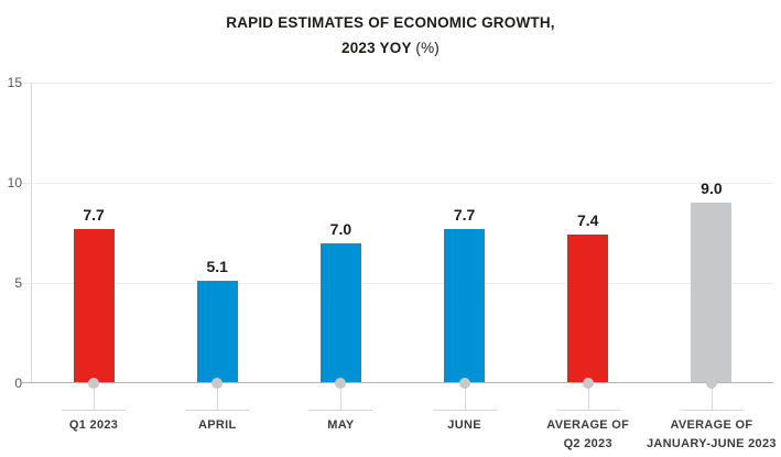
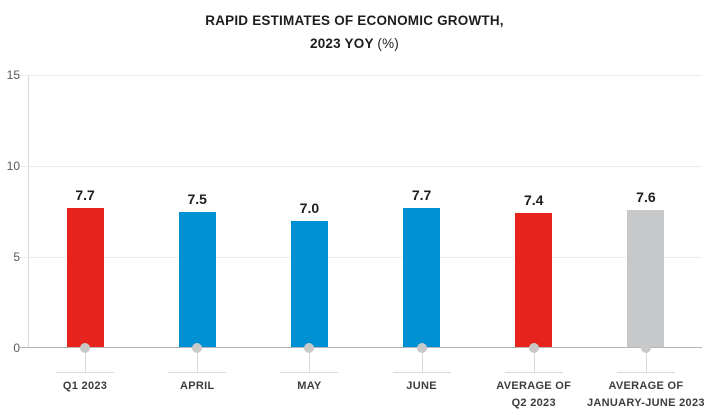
APRIL: 5.1 -> 7.5
AVERAGE OF JANUARY-JUNE 2023: 9.0 -> 7.6
